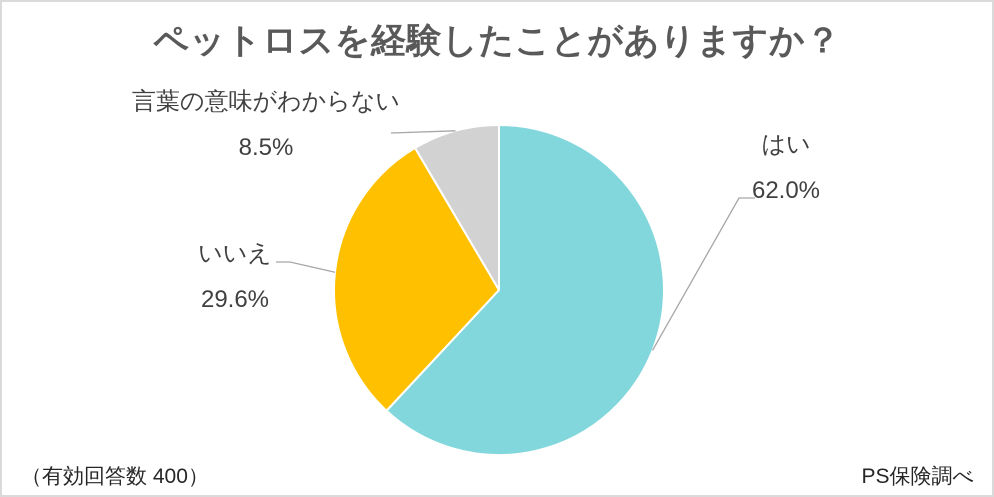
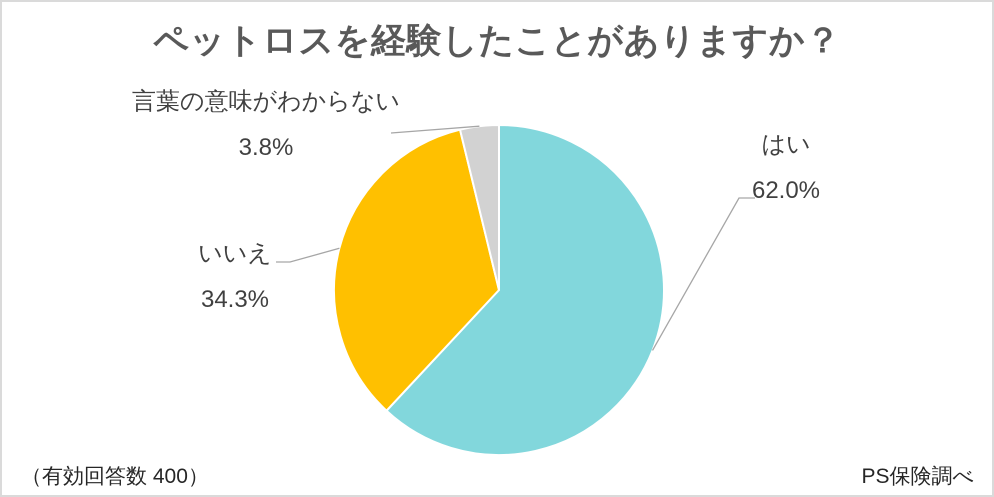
いいえ: 29.6% -> 34.3%
言葉の意味がわからない: 8.5% -> 3.8%
